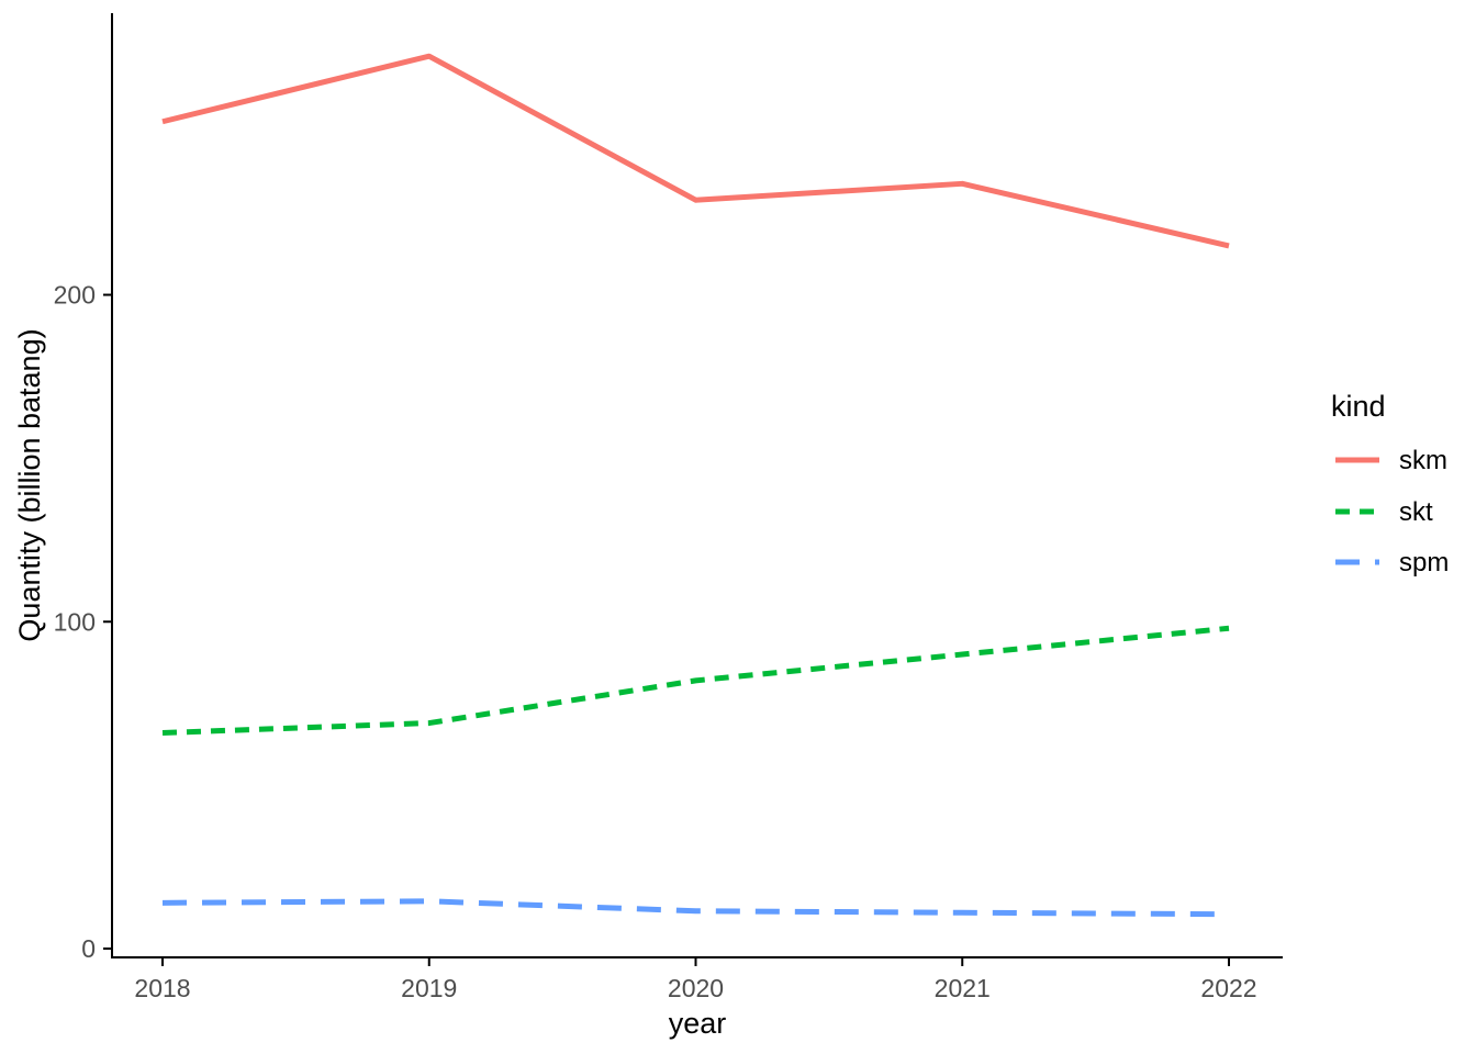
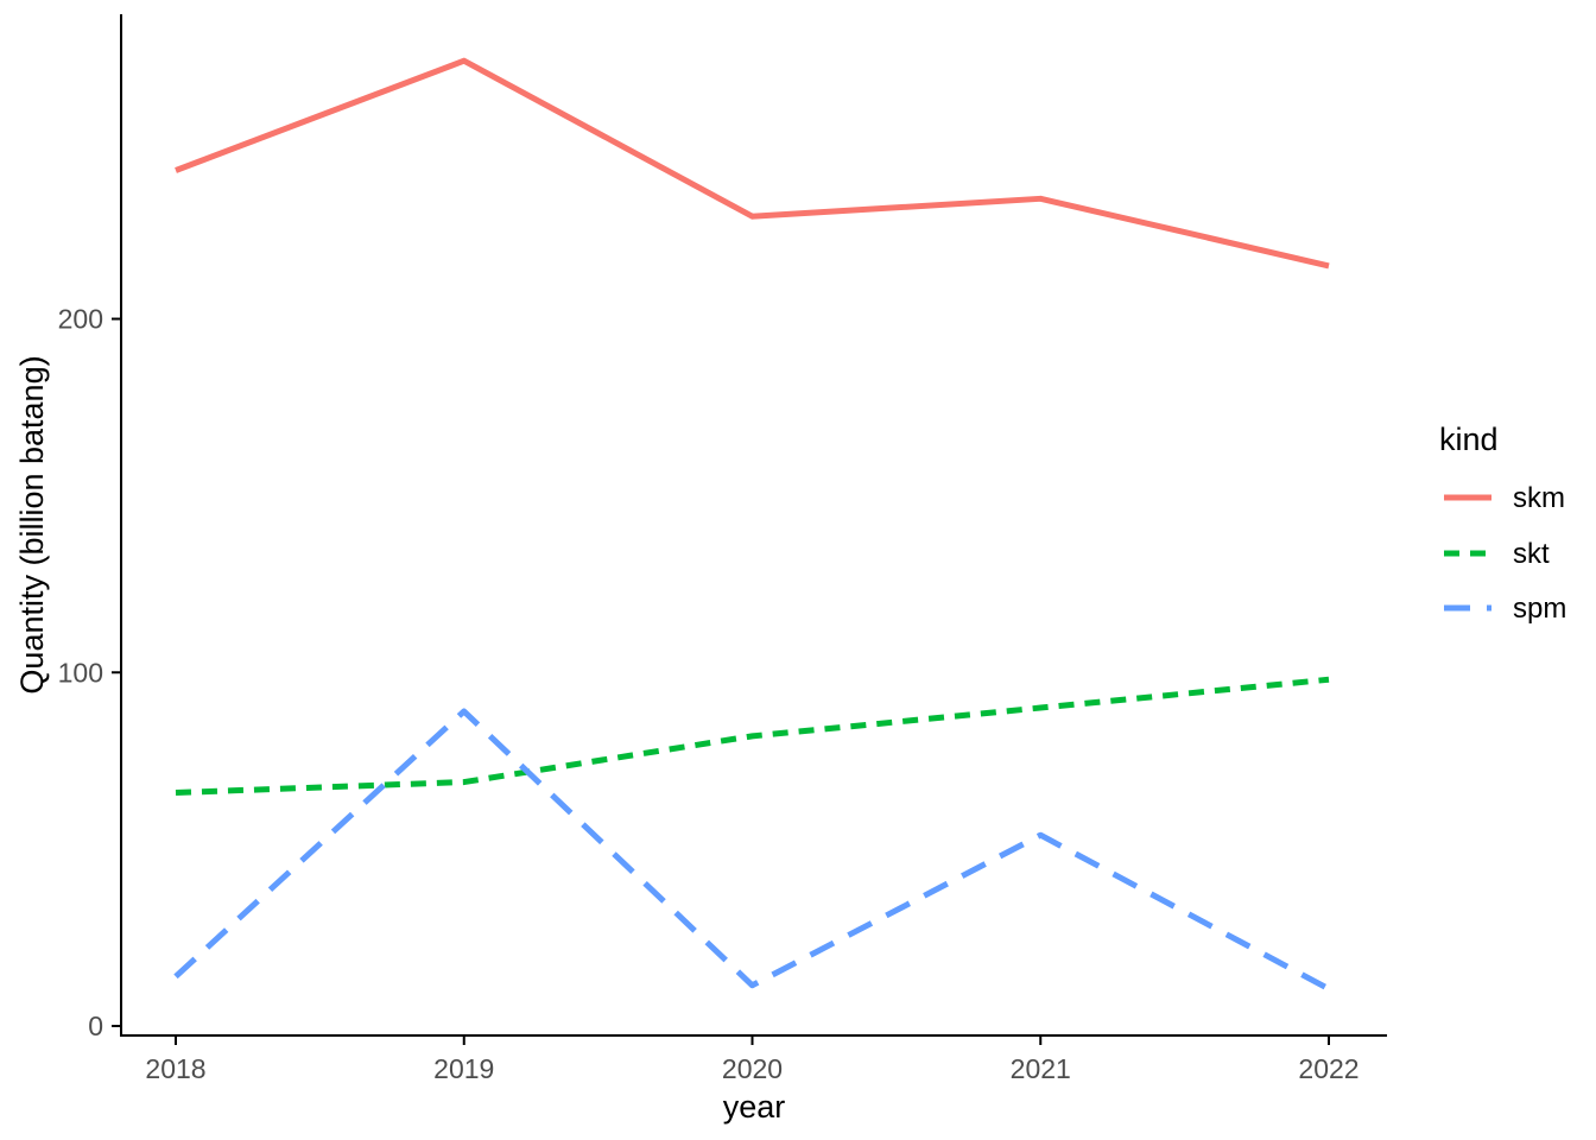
skm/2018: 253 -> 242
spm/2019: 14 -> 89
spm/2021: 11 -> 54
